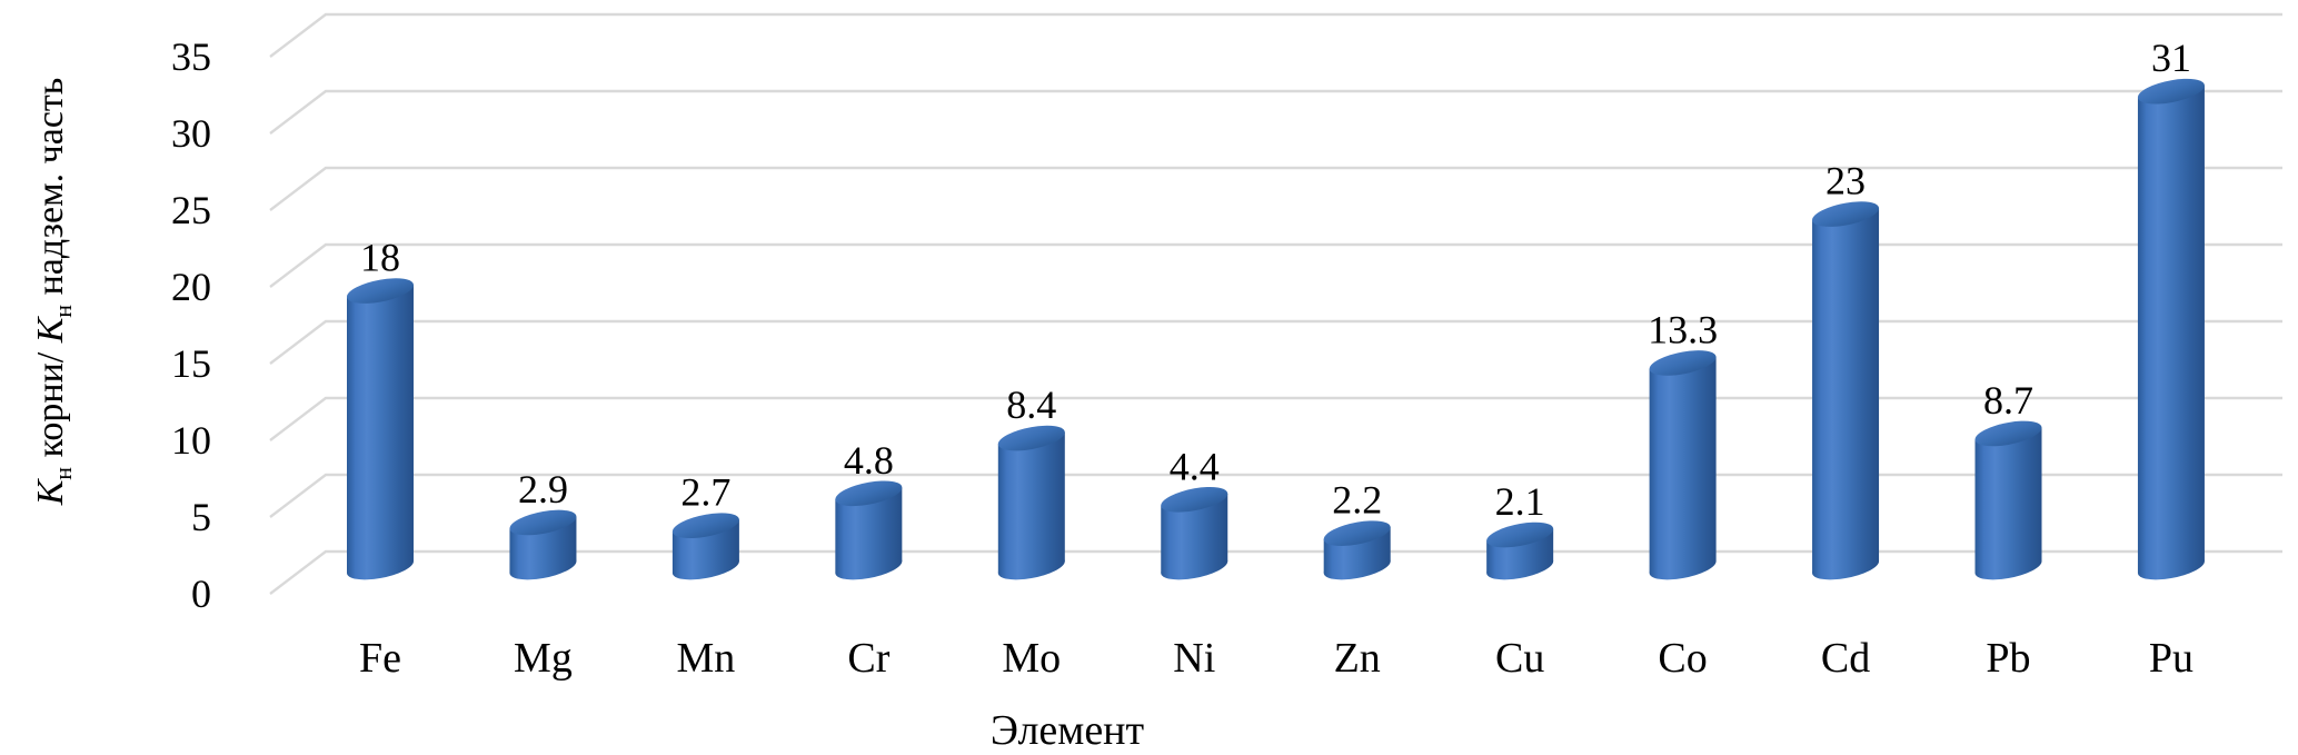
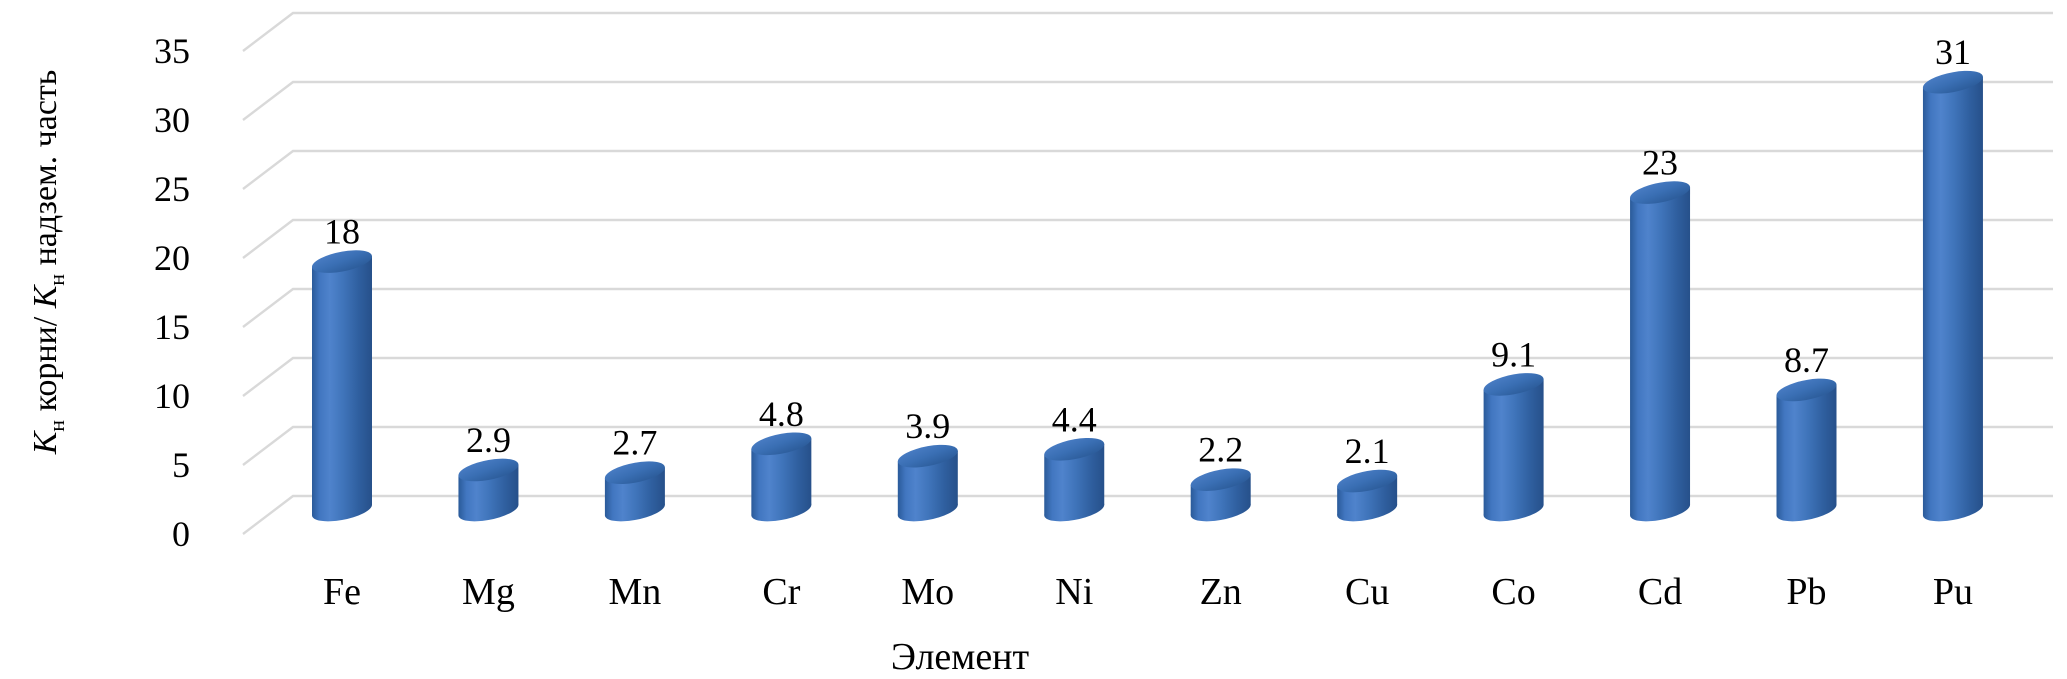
Mo: 8.4 -> 3.9
Co: 13.3 -> 9.1
